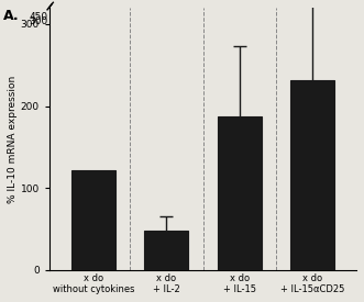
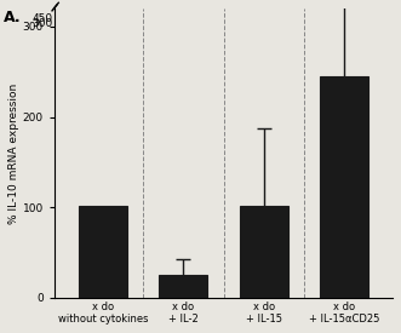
x do without cytokines: 122 -> 102
x do + IL-2: 48 -> 25
x do + IL-15: 188 -> 102
x do + IL-15αCD25: 232 -> 245
